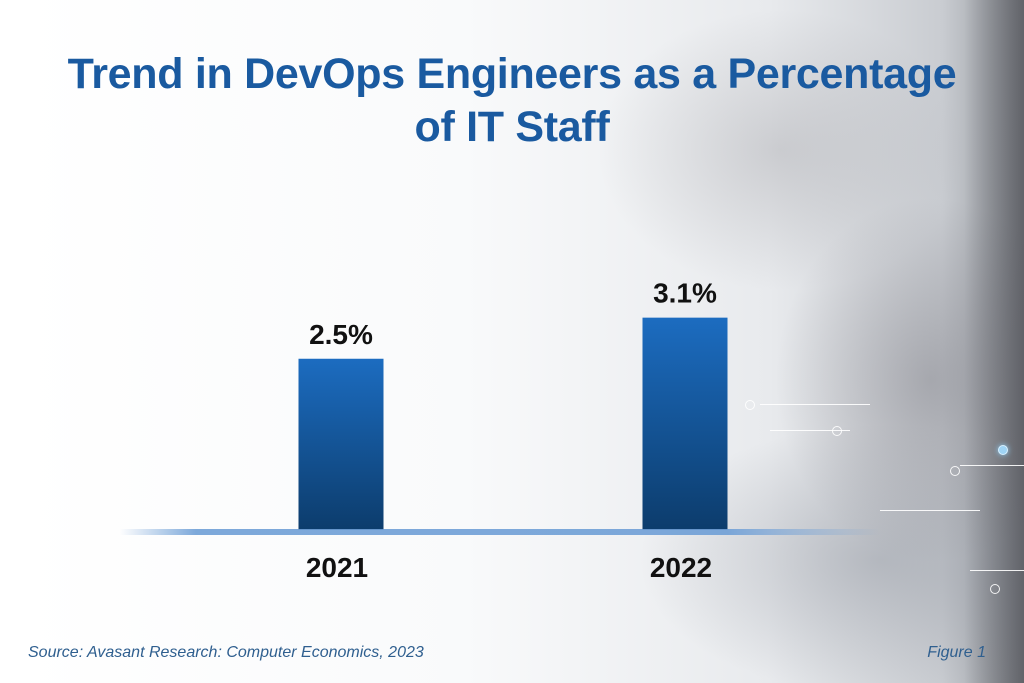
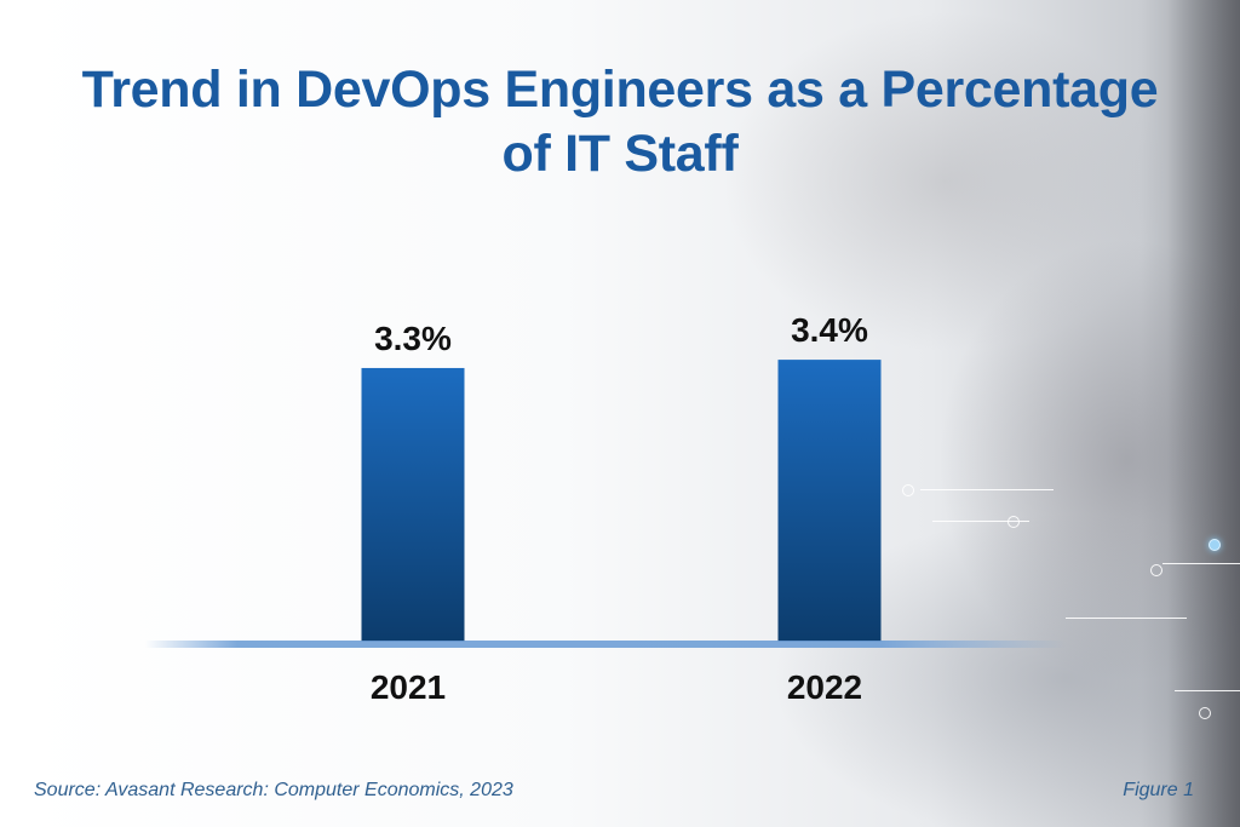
2021: 2.5% -> 3.3%
2022: 3.1% -> 3.4%
